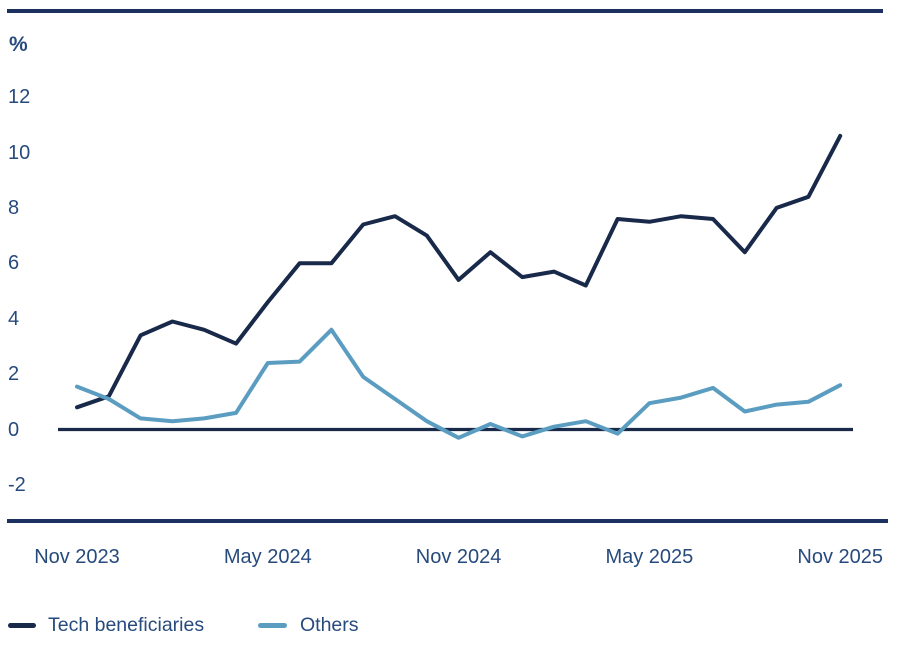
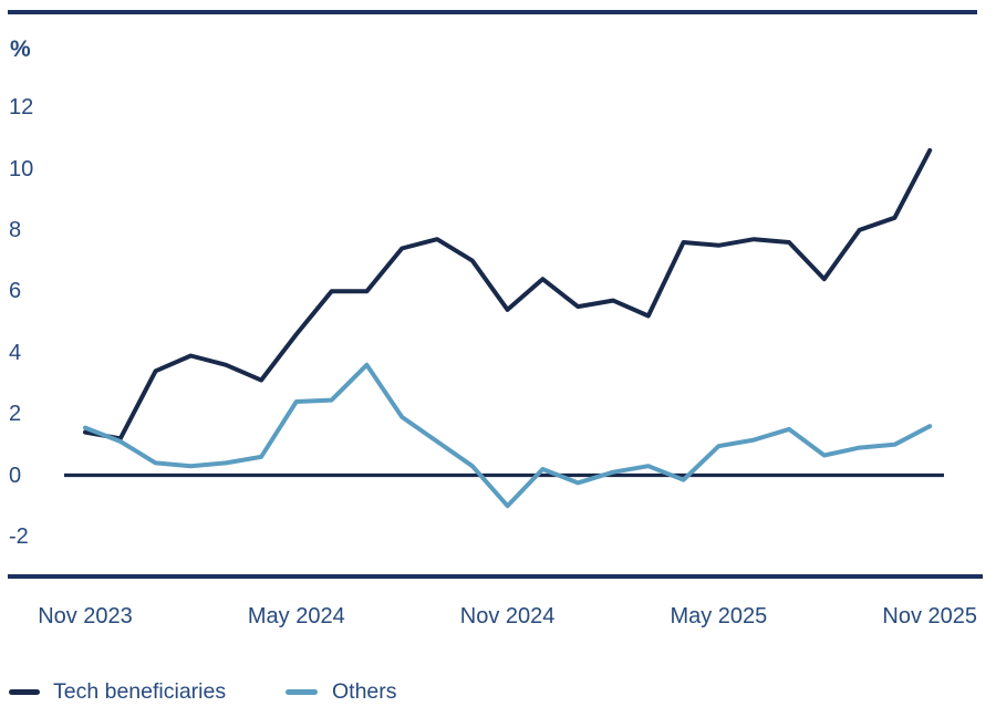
Tech beneficiaries/Nov 2023: 0.8 -> 1.4
Others/Nov 2024: -0.3 -> -1.0
